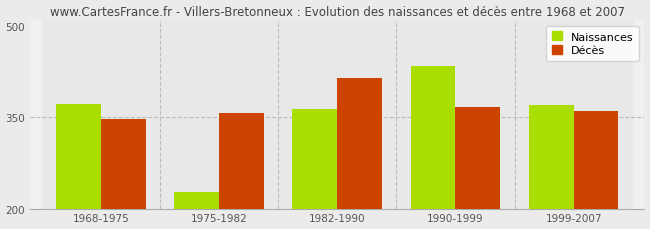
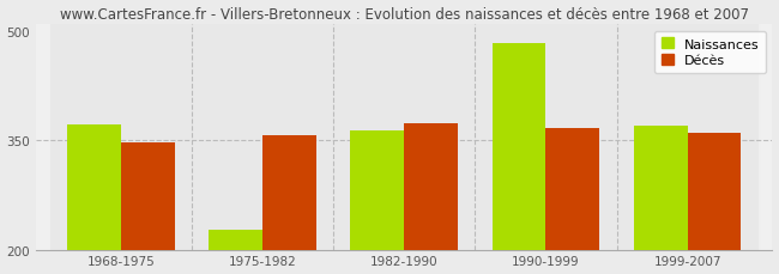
Décès/1982-1990: 414 -> 374
Naissances/1990-1999: 434 -> 484
